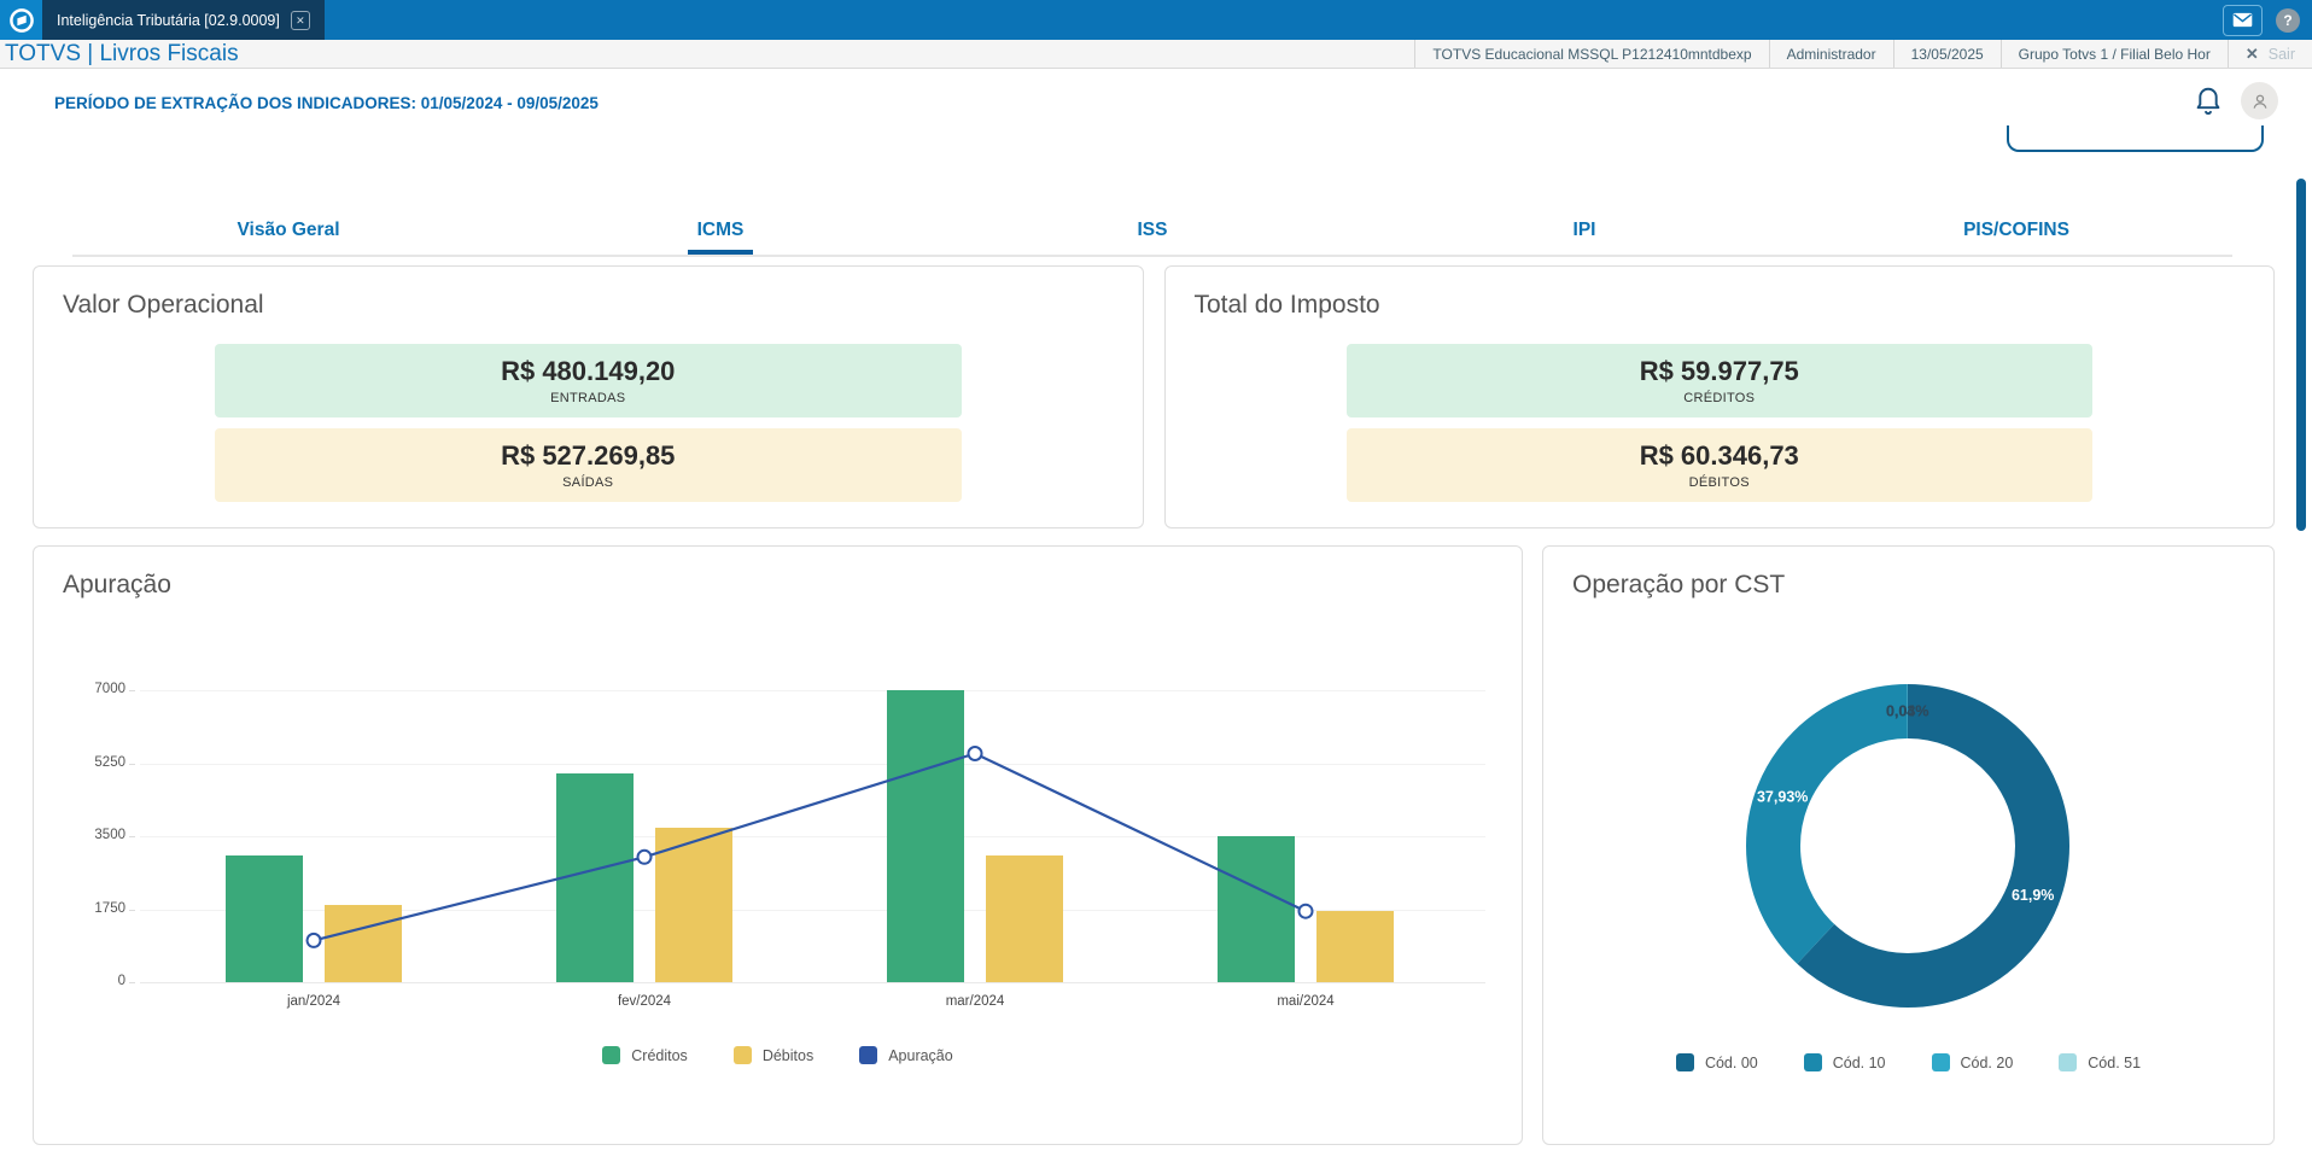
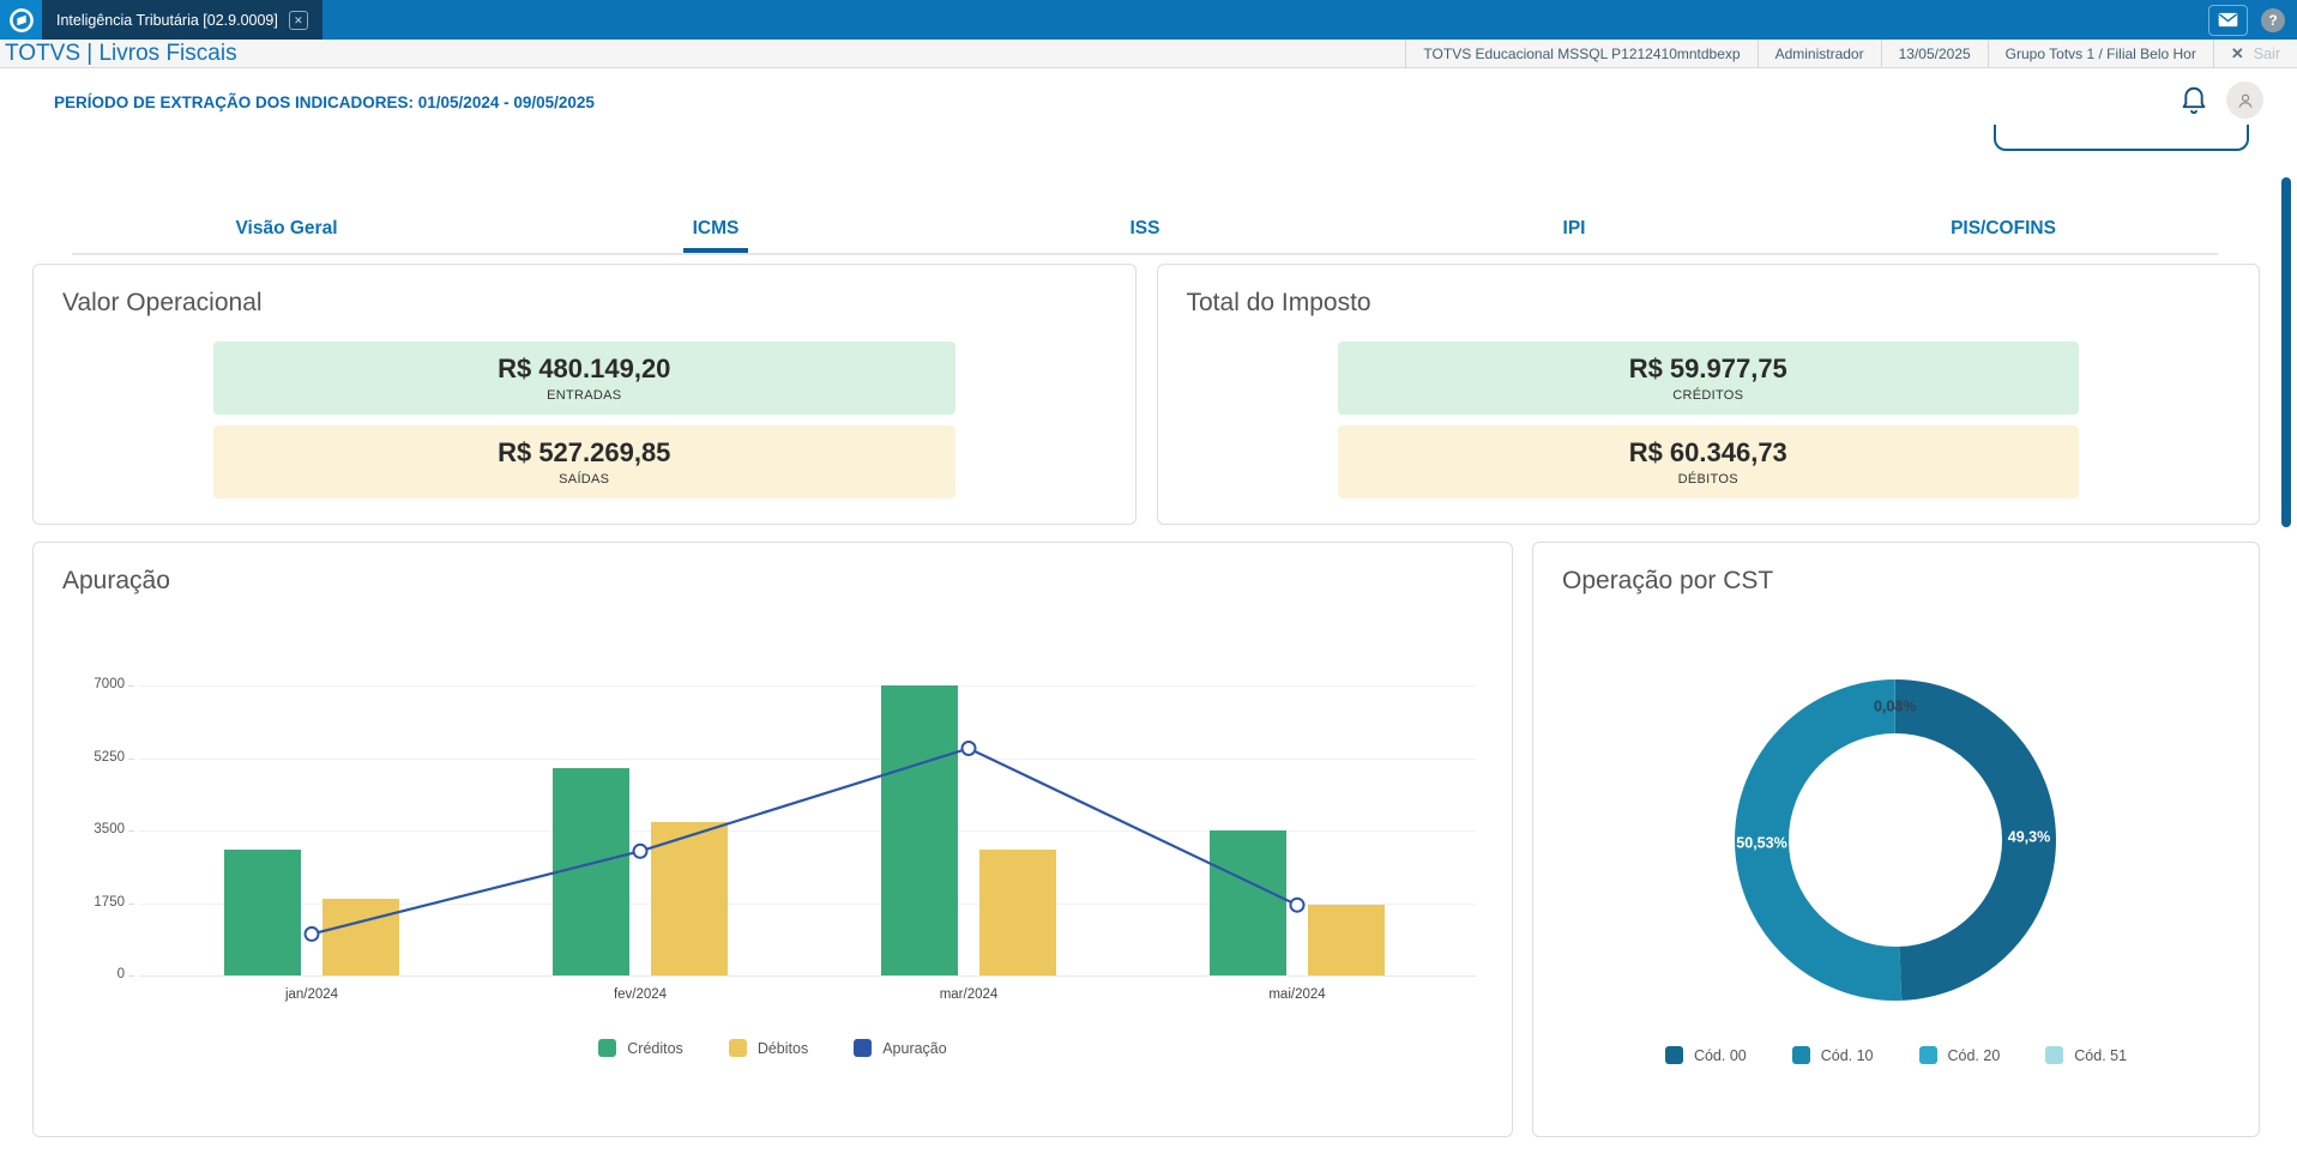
Operação por CST/Cód. 00: 61,9% -> 49,3%
Operação por CST/Cód. 10: 37,93% -> 50,53%
